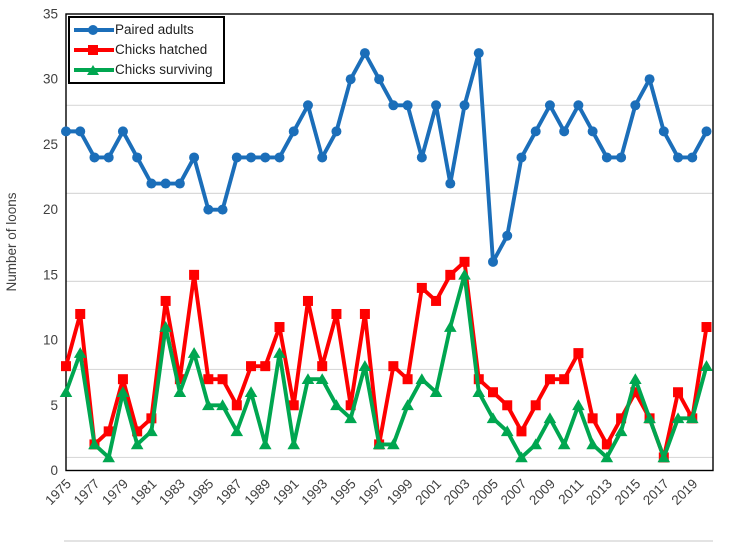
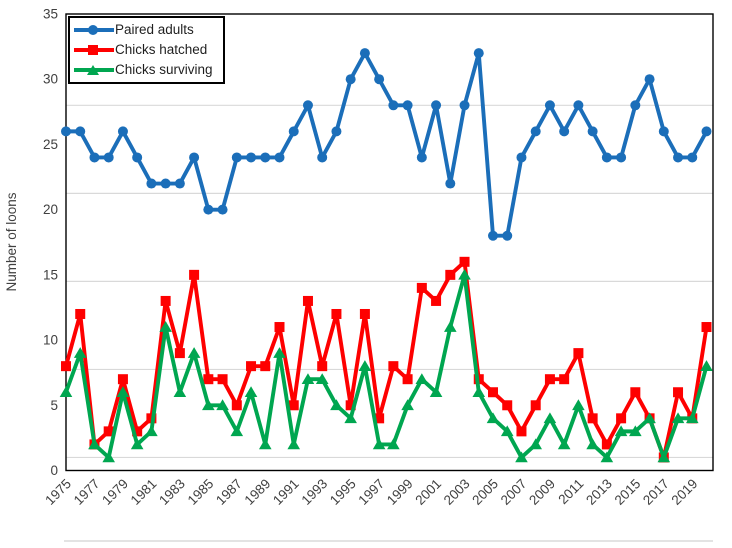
Chicks hatched/1983: 7 -> 9
Chicks hatched/1997: 2 -> 4
Paired adults/2005: 16 -> 18
Chicks surviving/2015: 7 -> 3
